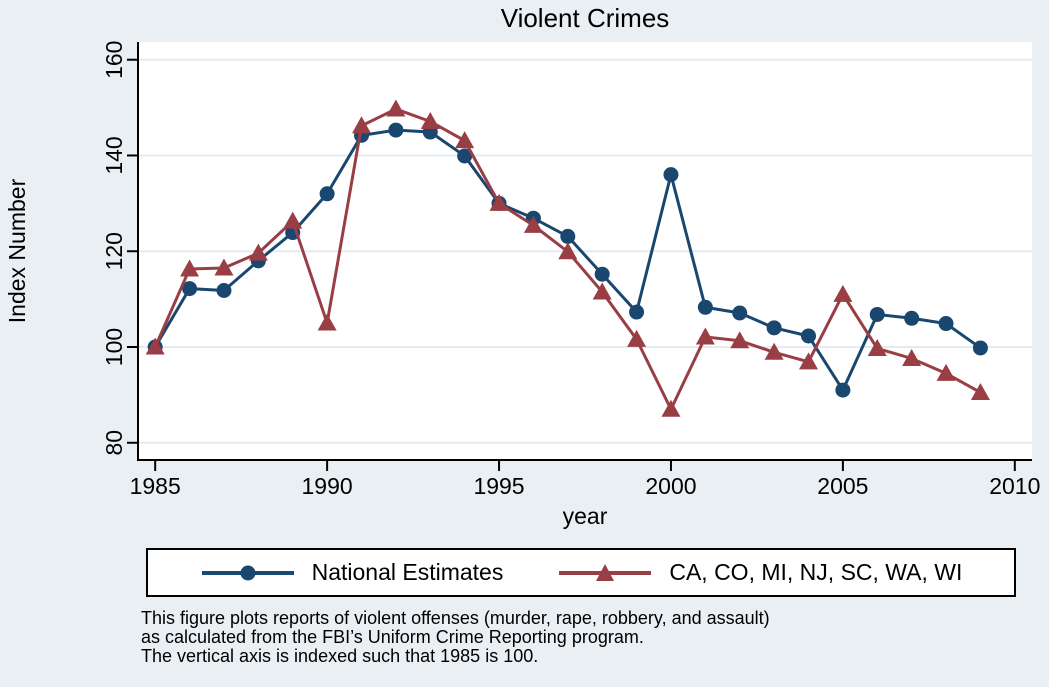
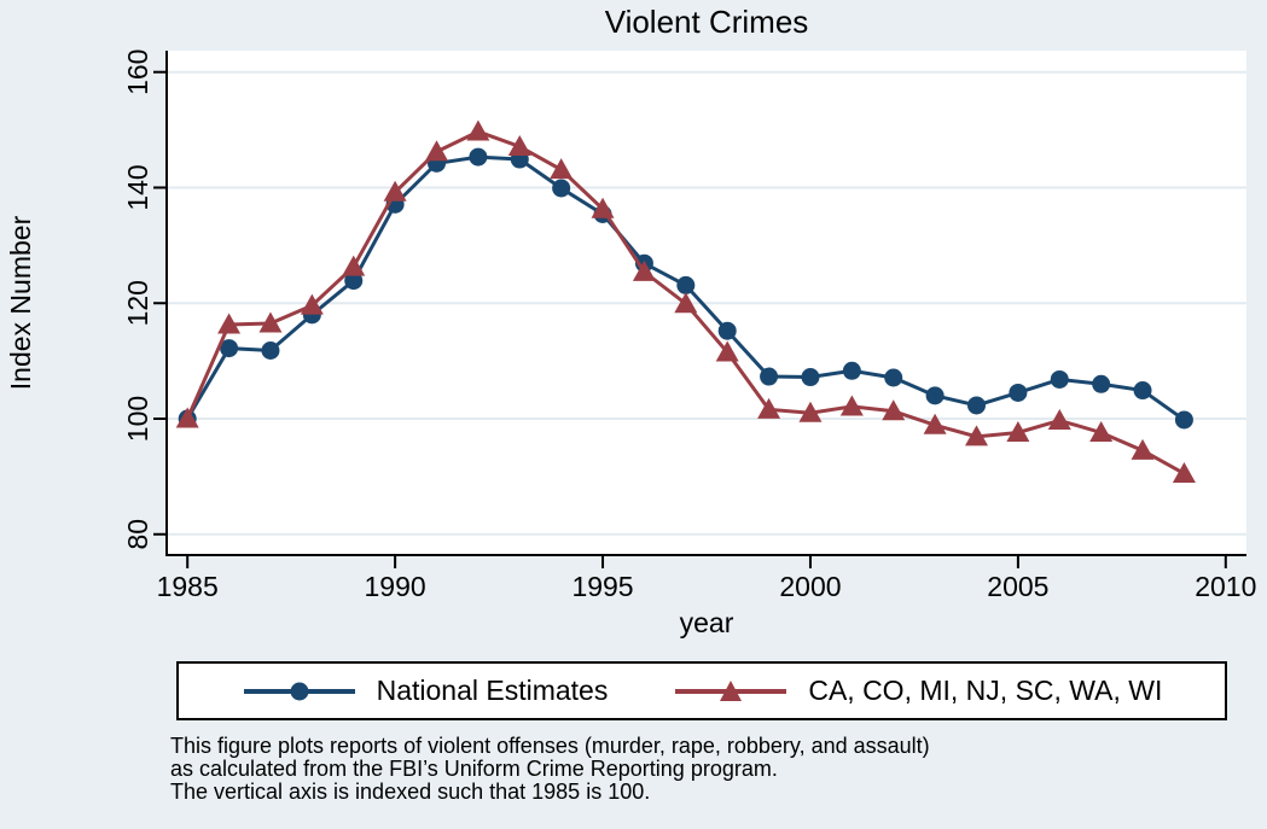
National Estimates/1990: 132 -> 137
CA, CO, MI, NJ, SC, WA, WI/1990: 105 -> 139
National Estimates/1995: 130 -> 135
CA, CO, MI, NJ, SC, WA, WI/1995: 130 -> 136
National Estimates/2000: 136 -> 107
CA, CO, MI, NJ, SC, WA, WI/2000: 87 -> 101
National Estimates/2005: 91 -> 104
CA, CO, MI, NJ, SC, WA, WI/2005: 111 -> 98
